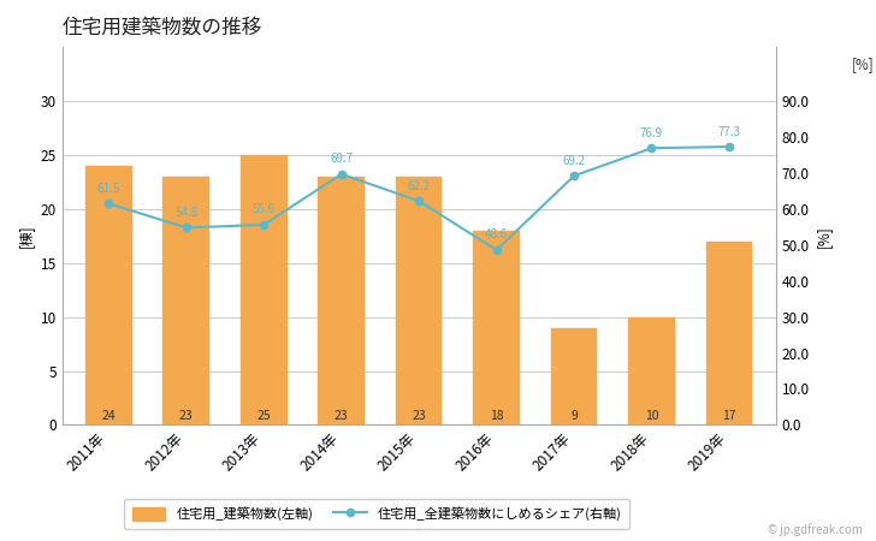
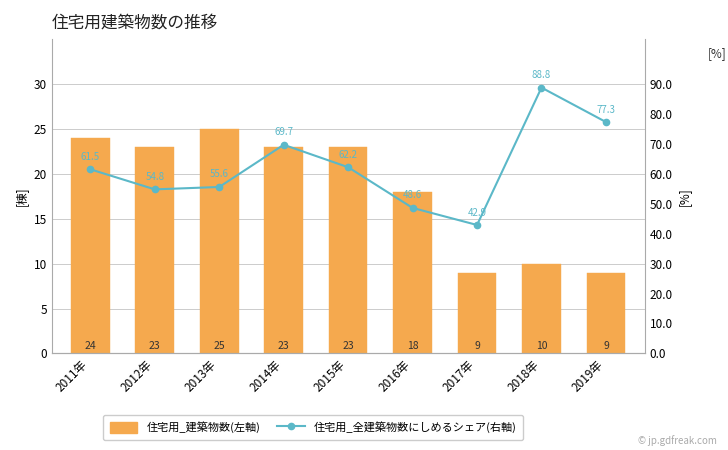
住宅用_全建築物数にしめるシェア(右軸)/2017年: 69.2 -> 42.9
住宅用_全建築物数にしめるシェア(右軸)/2018年: 76.9 -> 88.8
住宅用_建築物数(左軸)/2019年: 17 -> 9
